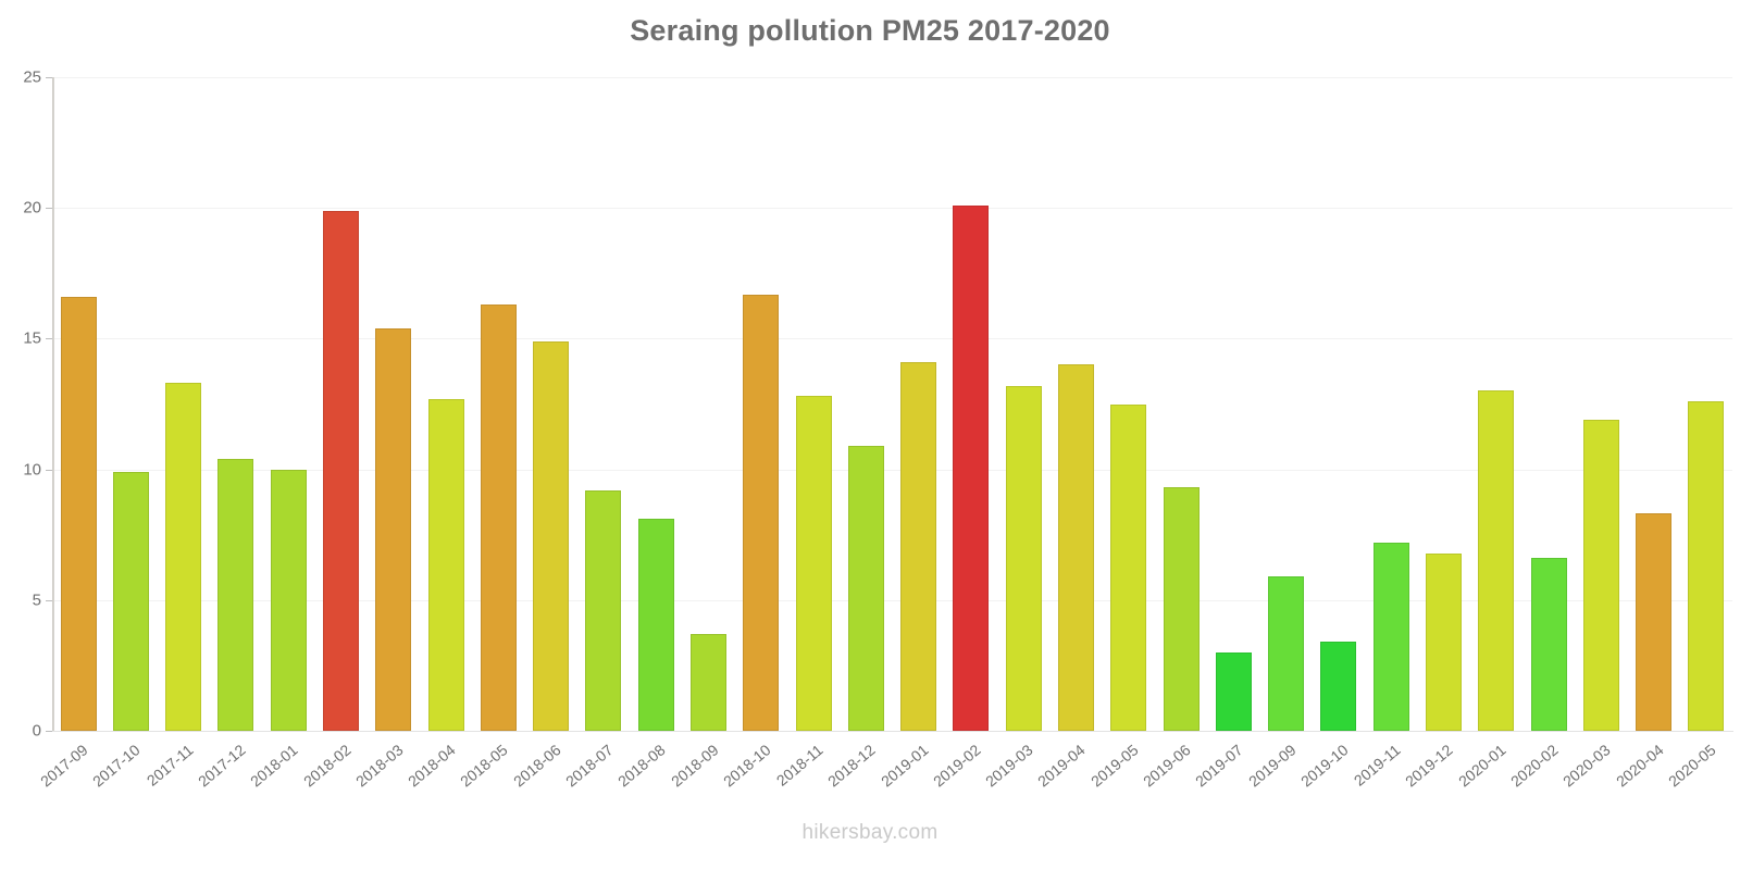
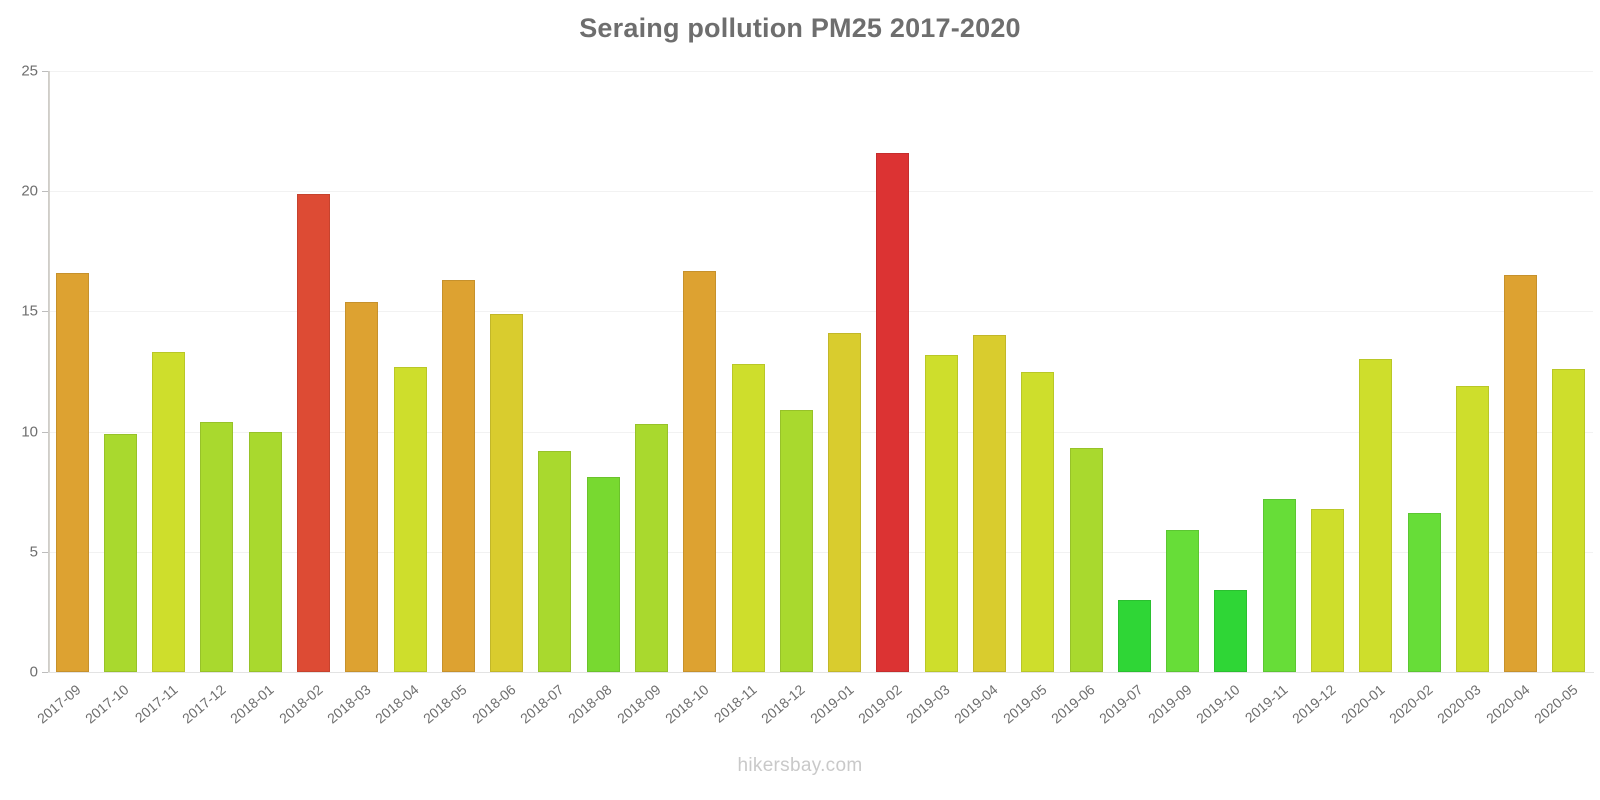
2018-09: 3.7 -> 10.3
2019-02: 20.1 -> 21.6
2020-04: 8.3 -> 16.5
